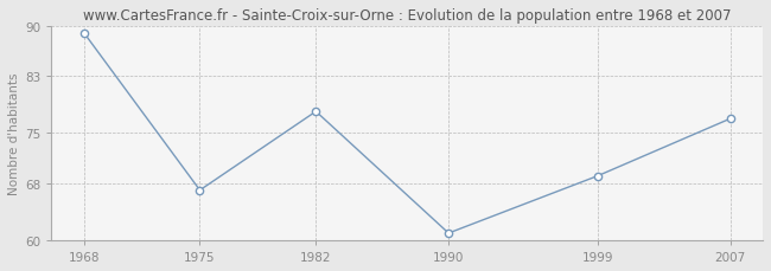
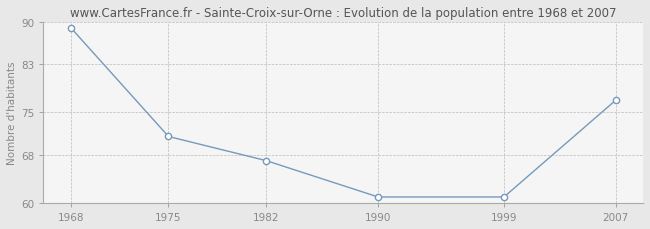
1975: 67 -> 71
1982: 78 -> 67
1999: 69 -> 61
